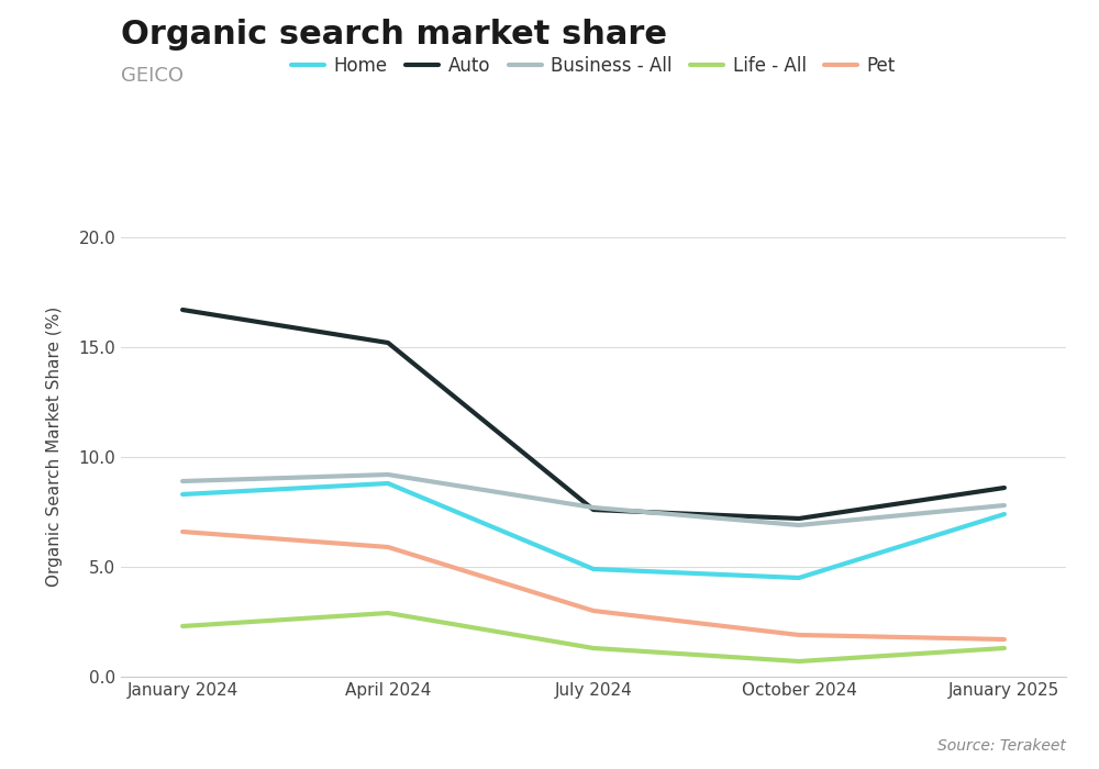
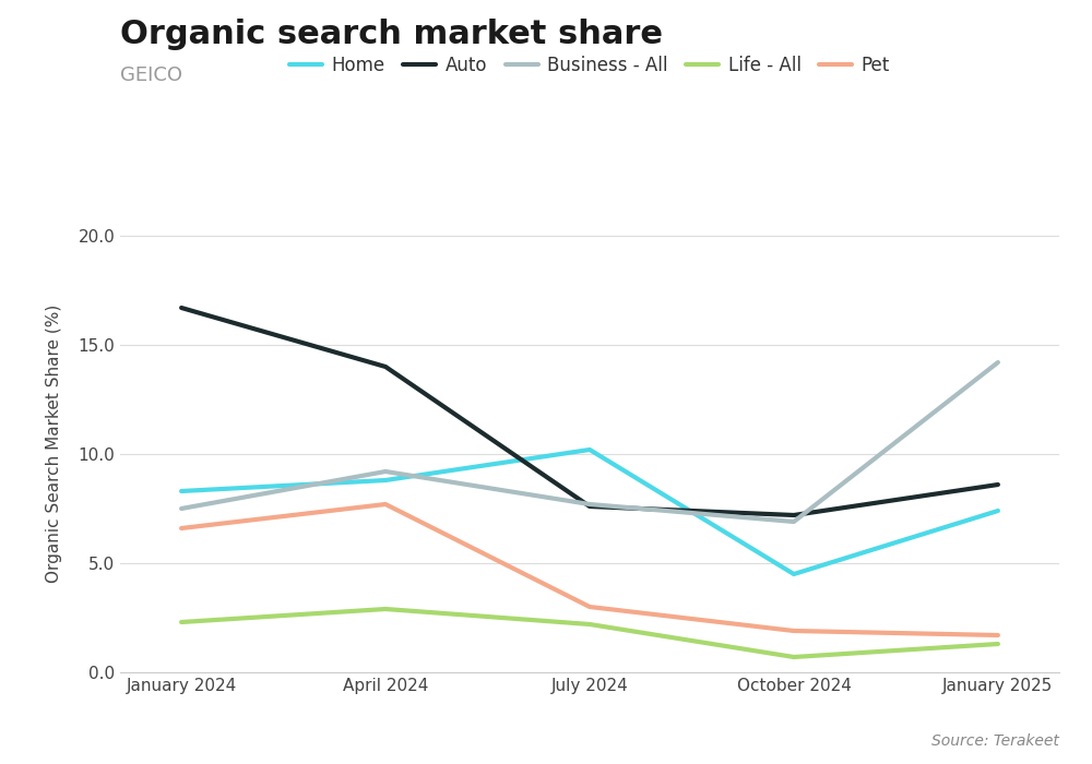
Business - All/January 2024: 8.9 -> 7.5
Auto/April 2024: 15.2 -> 14.0
Pet/April 2024: 5.9 -> 7.7
Home/July 2024: 4.9 -> 10.2
Life - All/July 2024: 1.3 -> 2.2
Business - All/January 2025: 7.8 -> 14.2
